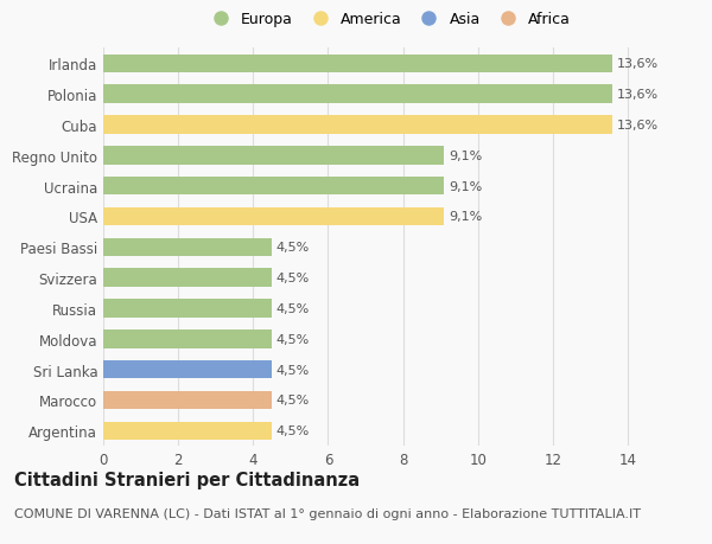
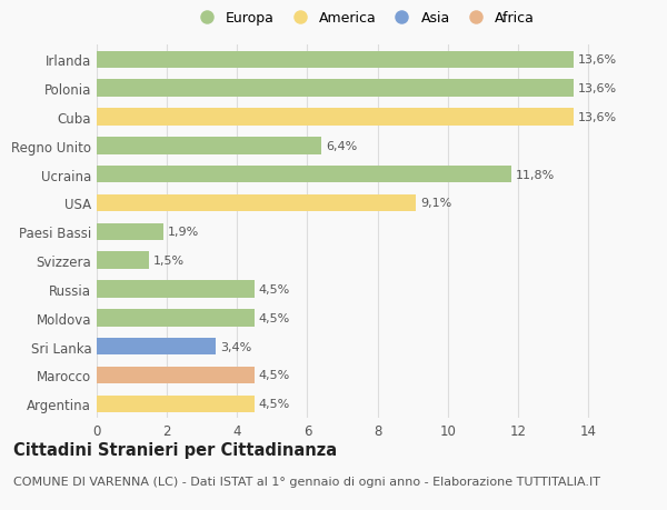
Regno Unito: 9,1% -> 6,4%
Ucraina: 9,1% -> 11,8%
Paesi Bassi: 4,5% -> 1,9%
Svizzera: 4,5% -> 1,5%
Sri Lanka: 4,5% -> 3,4%
